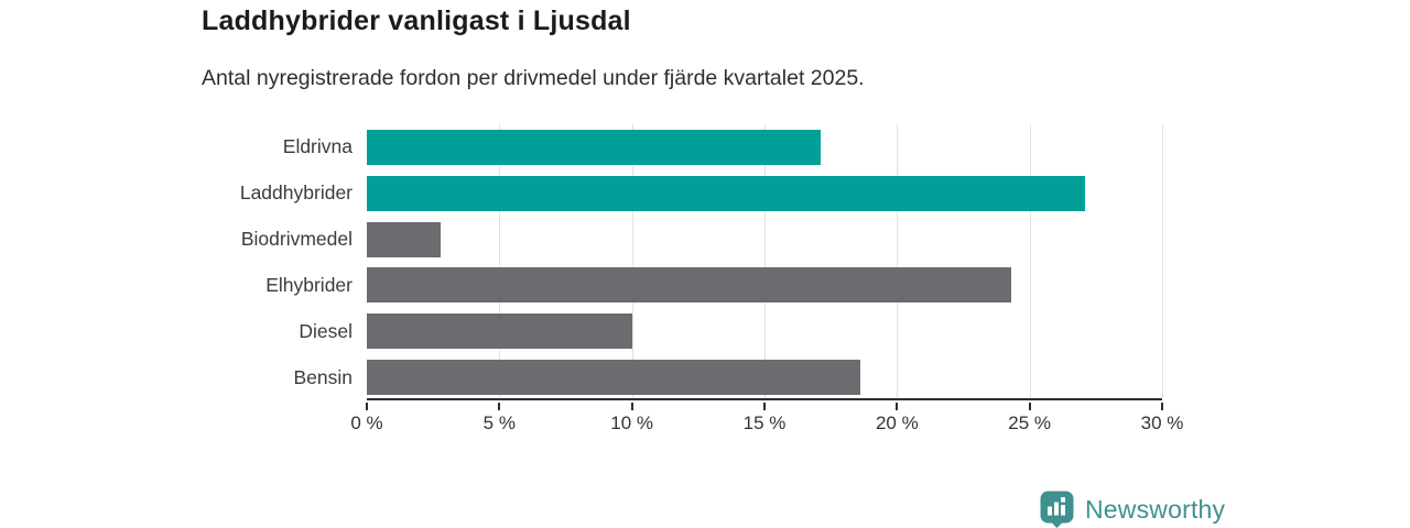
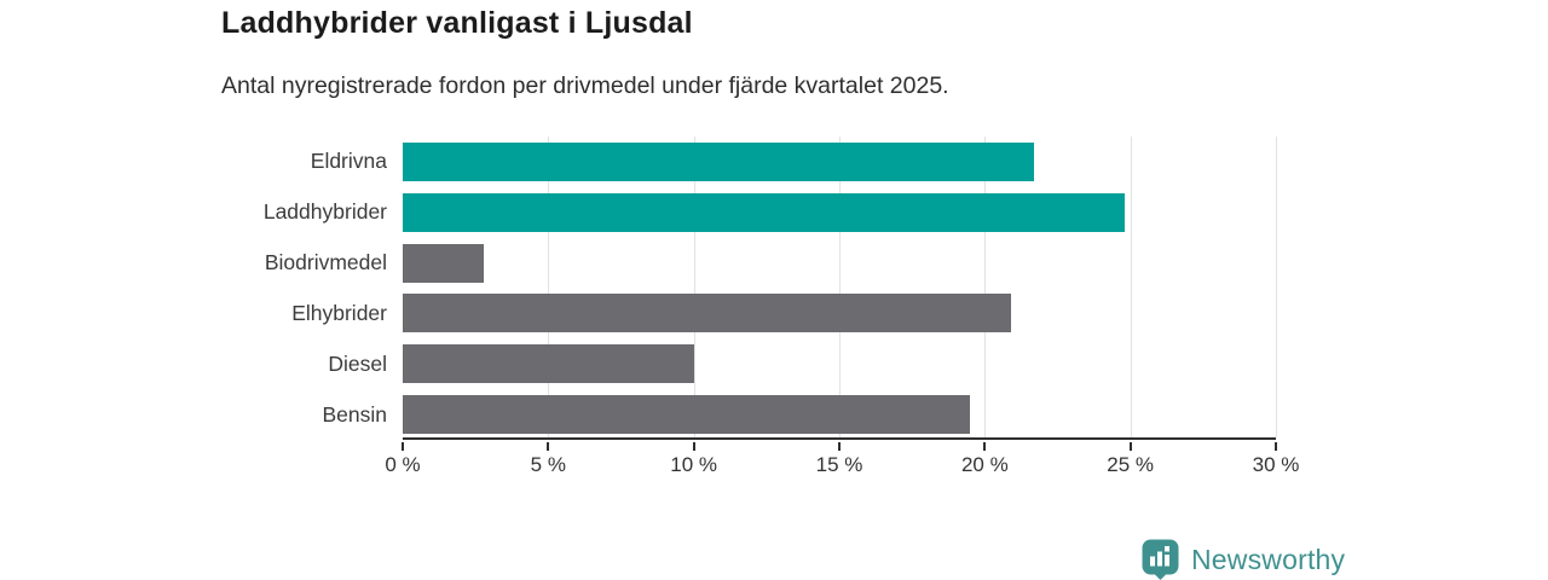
Eldrivna: 17.1% -> 21.7%
Laddhybrider: 27.1% -> 24.8%
Elhybrider: 24.3% -> 20.9%
Bensin: 18.6% -> 19.5%
